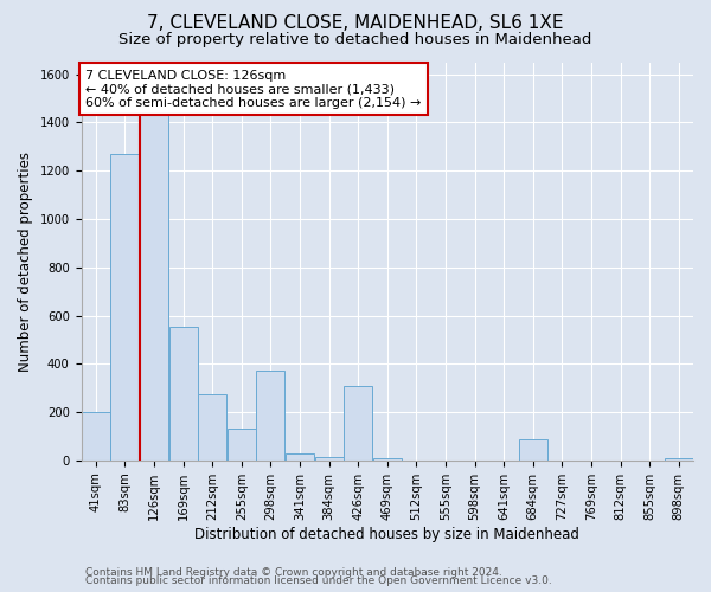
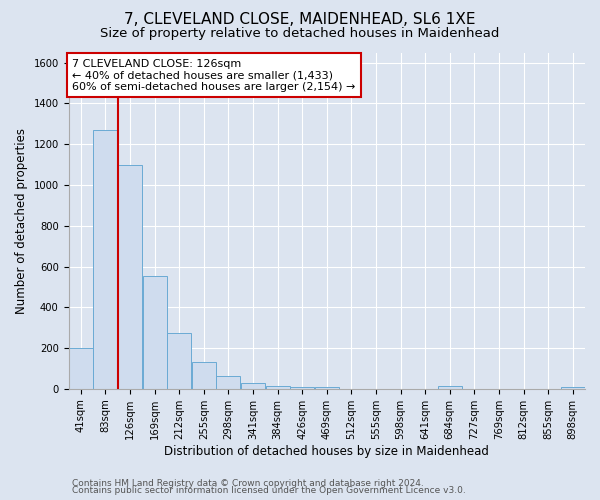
126sqm: 1435 -> 1100
298sqm: 370 -> 62
426sqm: 310 -> 8
684sqm: 90 -> 14
